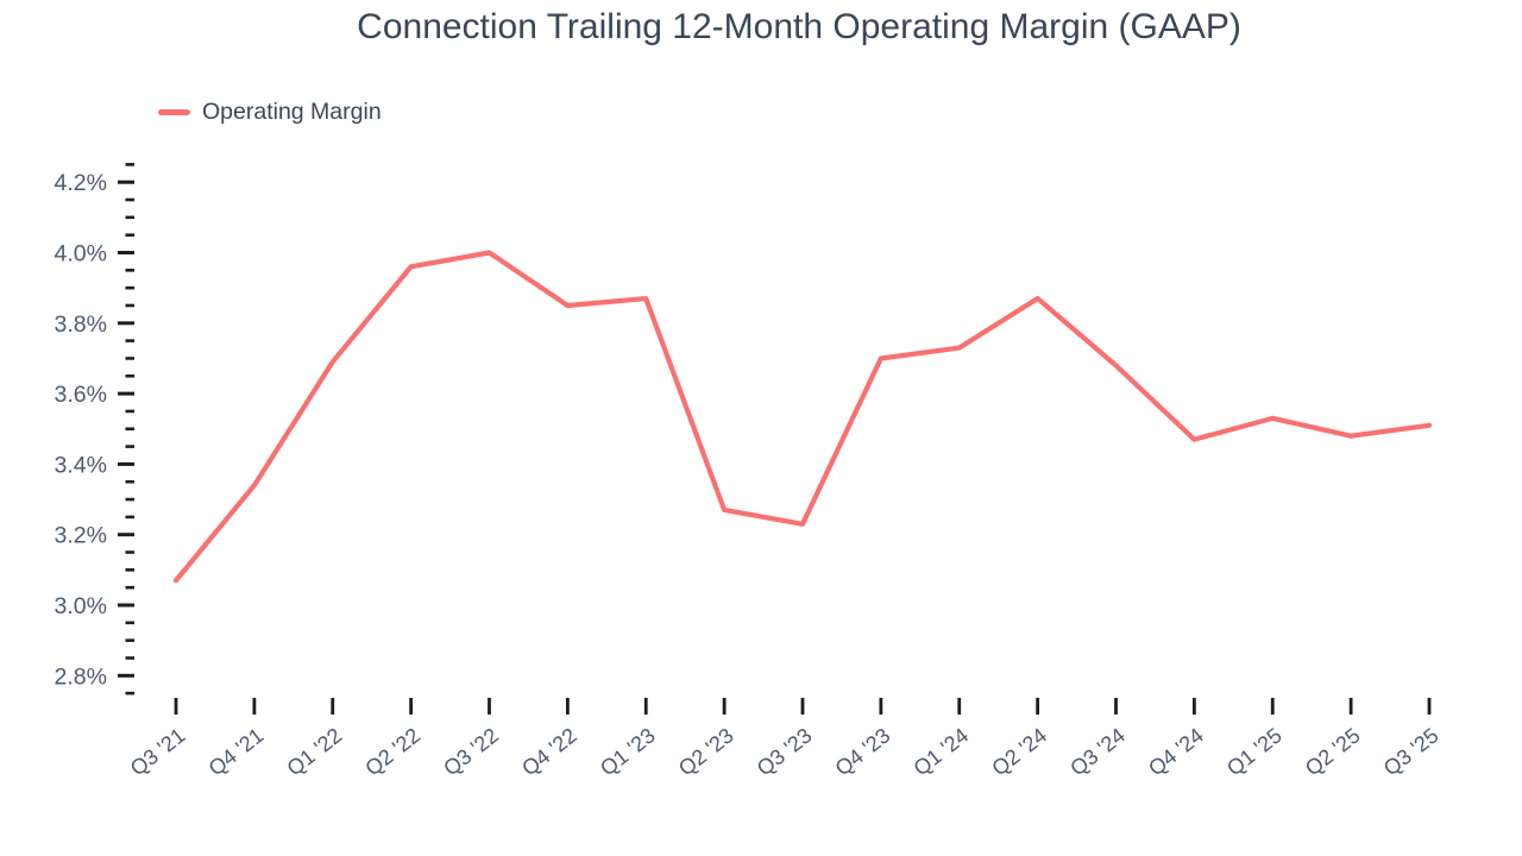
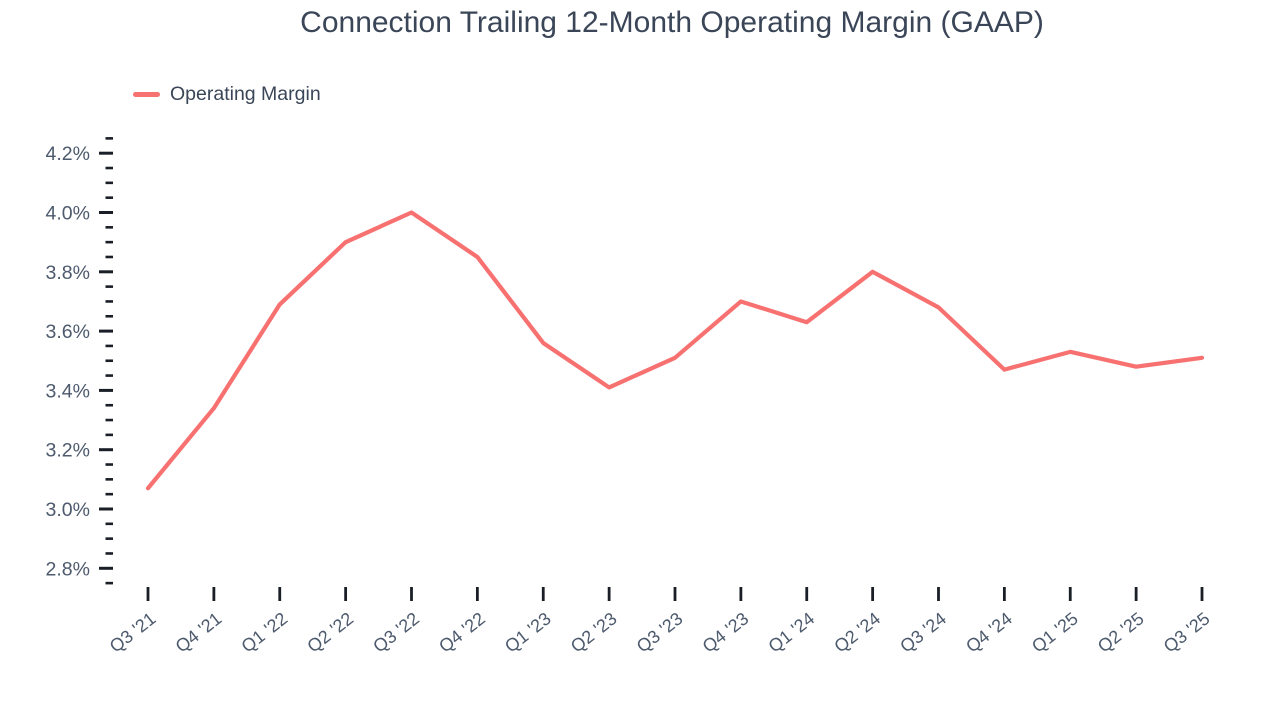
Q2 '22: 3.96% -> 3.90%
Q1 '23: 3.87% -> 3.56%
Q2 '23: 3.27% -> 3.41%
Q3 '23: 3.23% -> 3.51%
Q1 '24: 3.73% -> 3.63%
Q2 '24: 3.87% -> 3.80%
